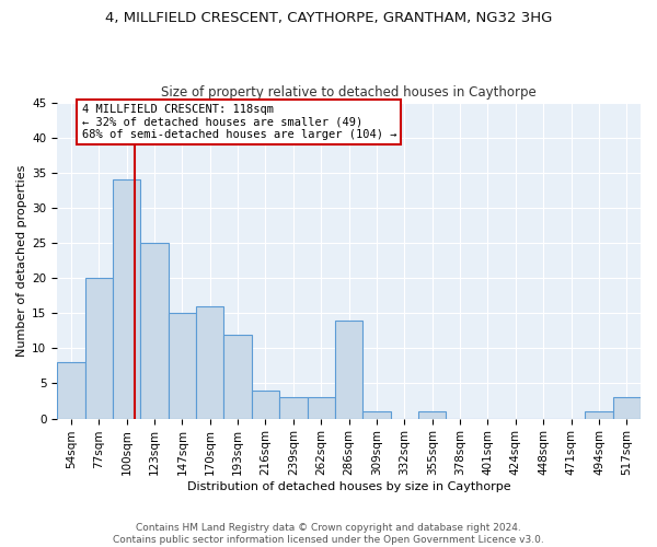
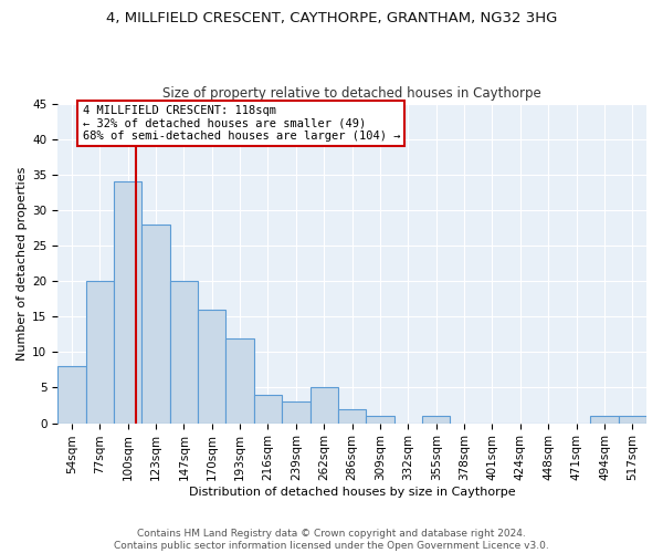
123sqm: 25 -> 28
147sqm: 15 -> 20
262sqm: 3 -> 5
286sqm: 14 -> 2
517sqm: 3 -> 1
